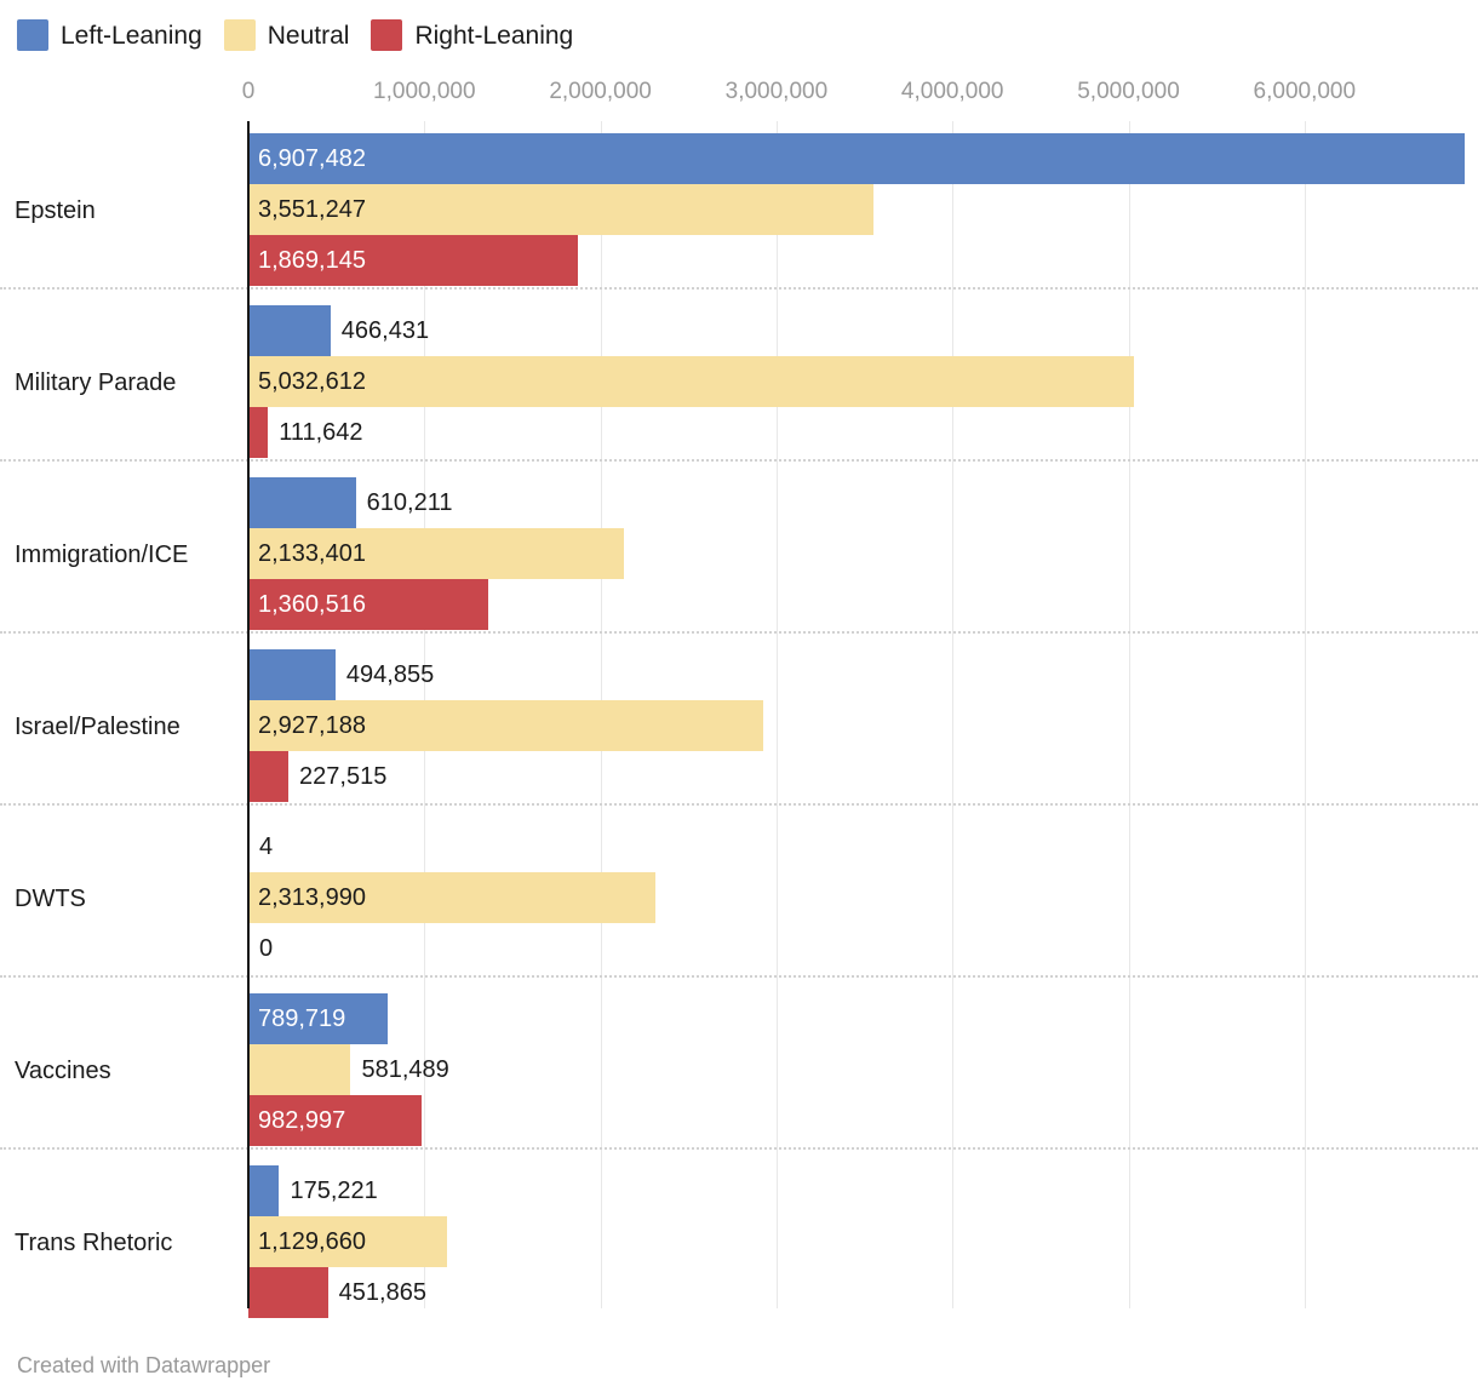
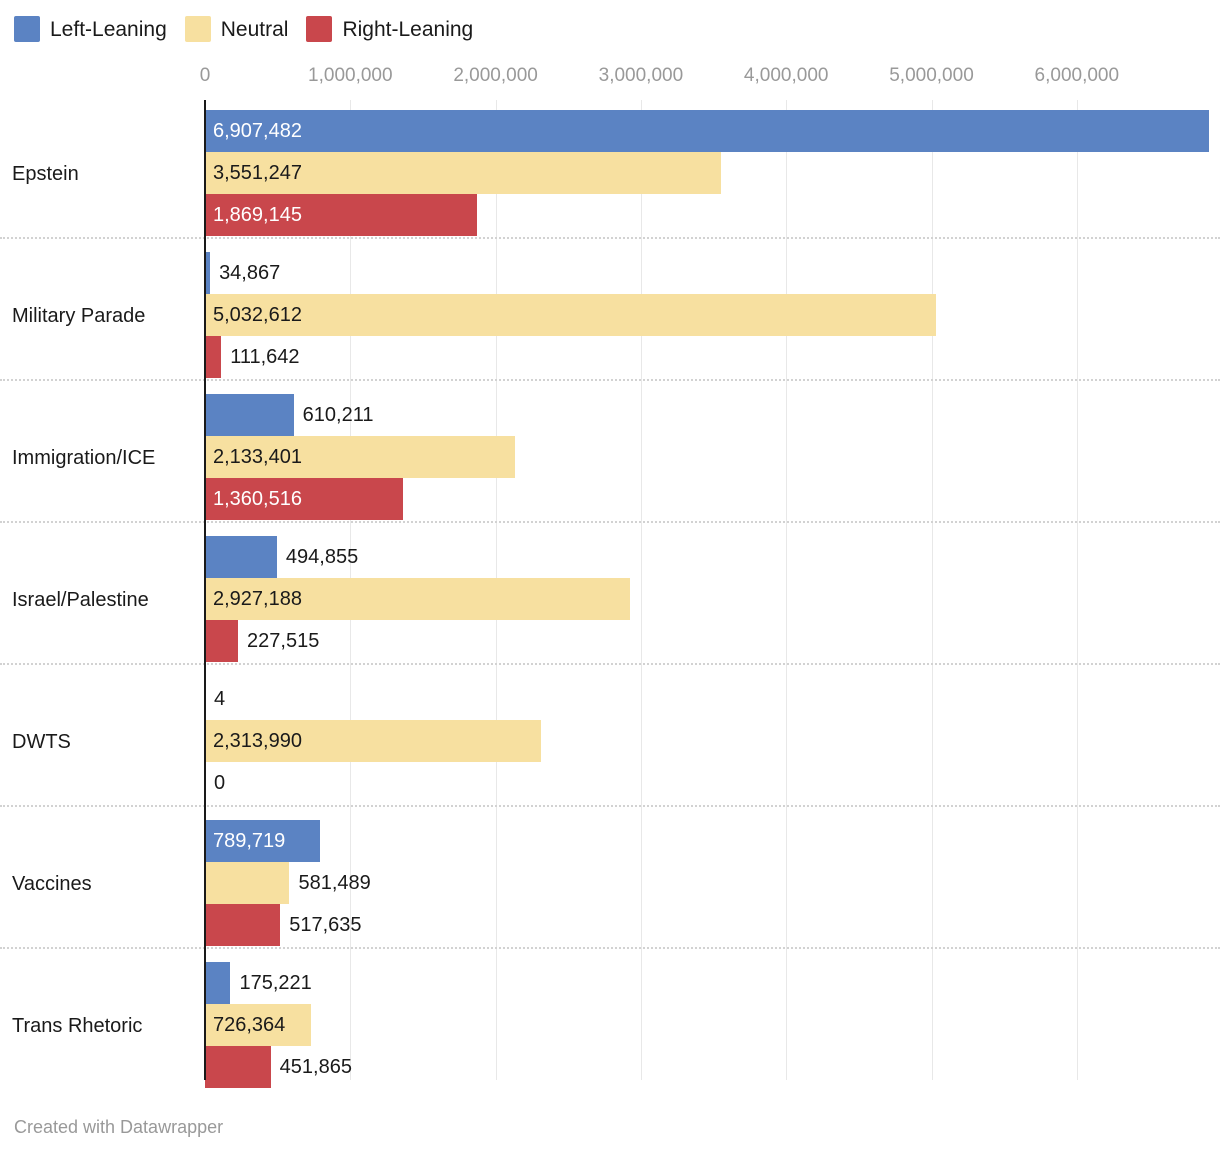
Left-Leaning/Military Parade: 466,431 -> 34,867
Right-Leaning/Vaccines: 982,997 -> 517,635
Neutral/Trans Rhetoric: 1,129,660 -> 726,364
